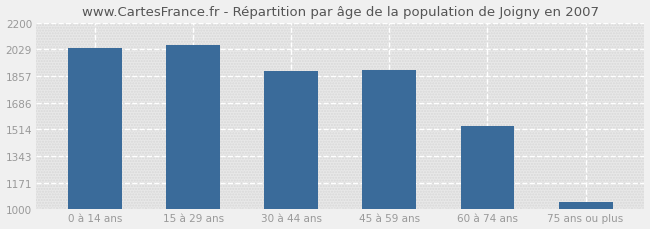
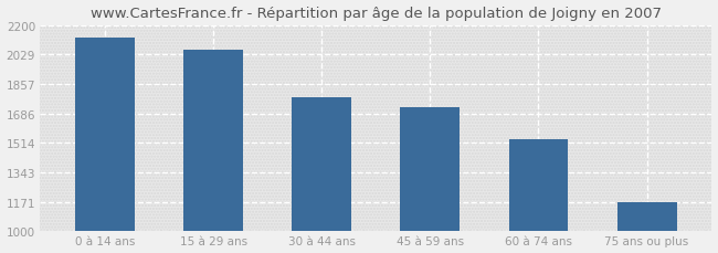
0 à 14 ans: 2040 -> 2130
30 à 44 ans: 1890 -> 1780
45 à 59 ans: 1900 -> 1720
75 ans ou plus: 1050 -> 1170
